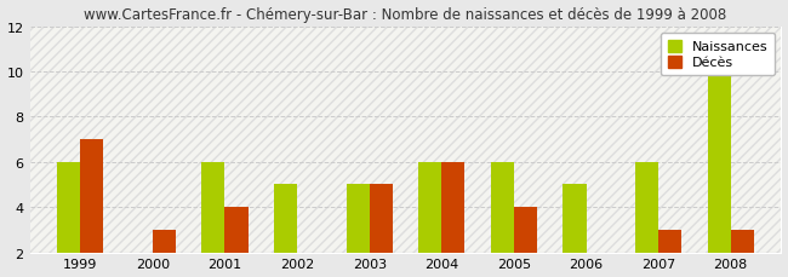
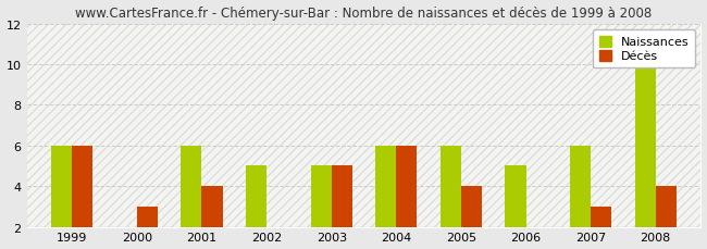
Décès/1999: 7 -> 6
Décès/2008: 3 -> 4
